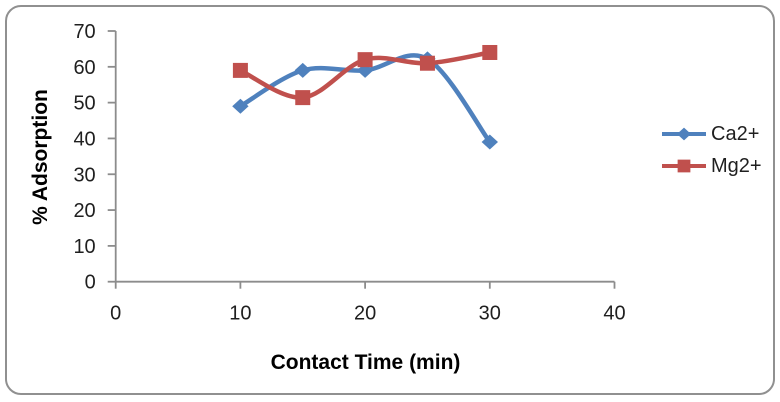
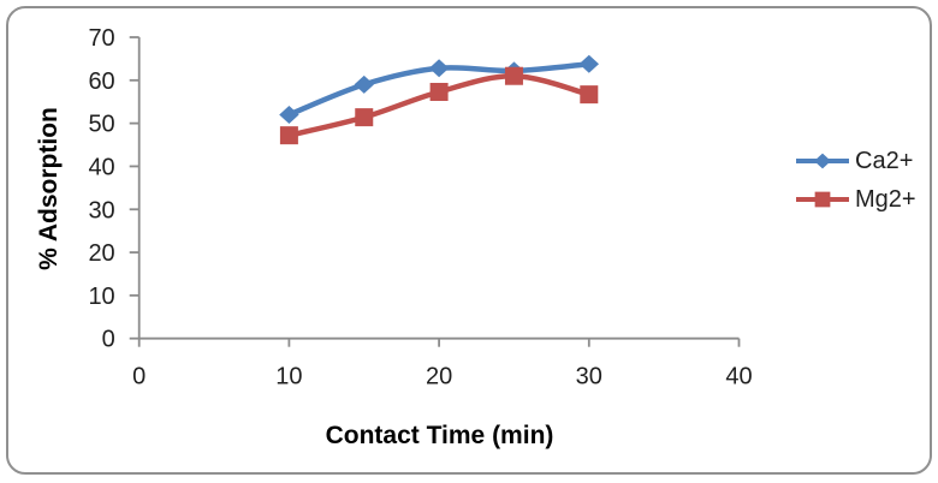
Ca2+/10: 49 -> 52
Mg2+/10: 59 -> 47
Ca2+/20: 59 -> 63
Mg2+/20: 62 -> 57
Ca2+/30: 39 -> 64
Mg2+/30: 64 -> 57
